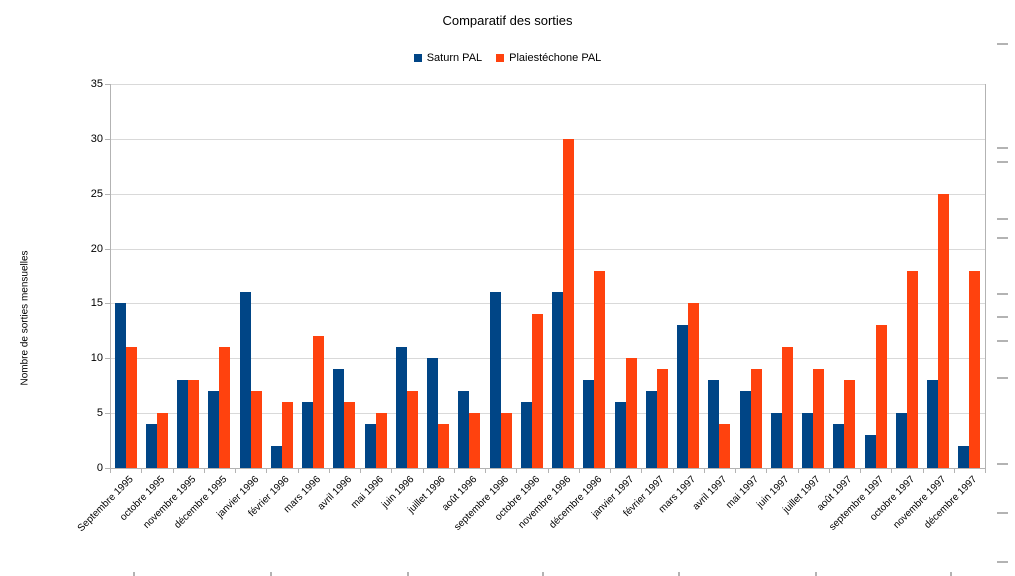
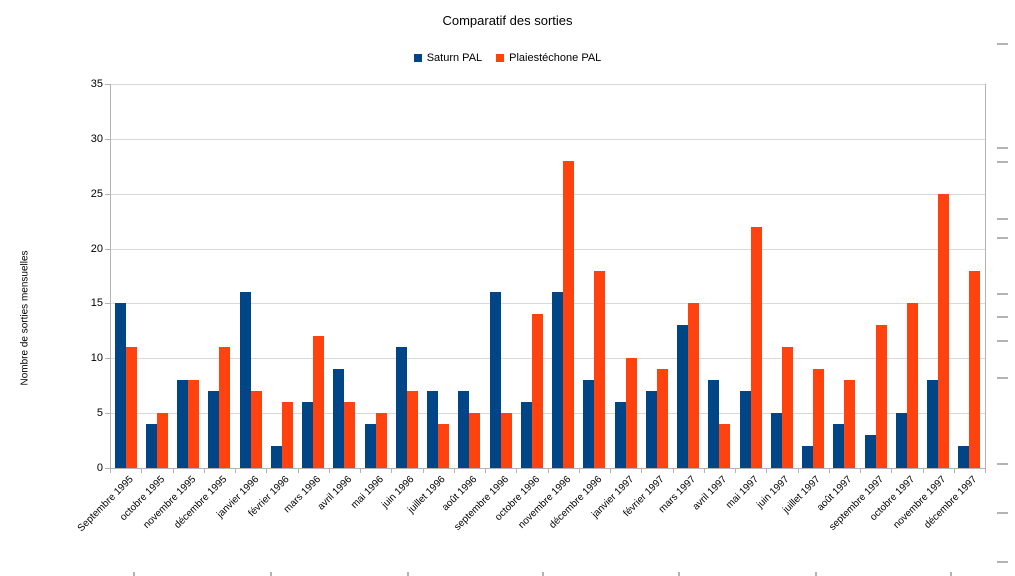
Saturn PAL/juillet 1996: 10 -> 7
Plaiestéchone PAL/novembre 1996: 30 -> 28
Plaiestéchone PAL/mai 1997: 9 -> 22
Saturn PAL/juillet 1997: 5 -> 2
Plaiestéchone PAL/octobre 1997: 18 -> 15
